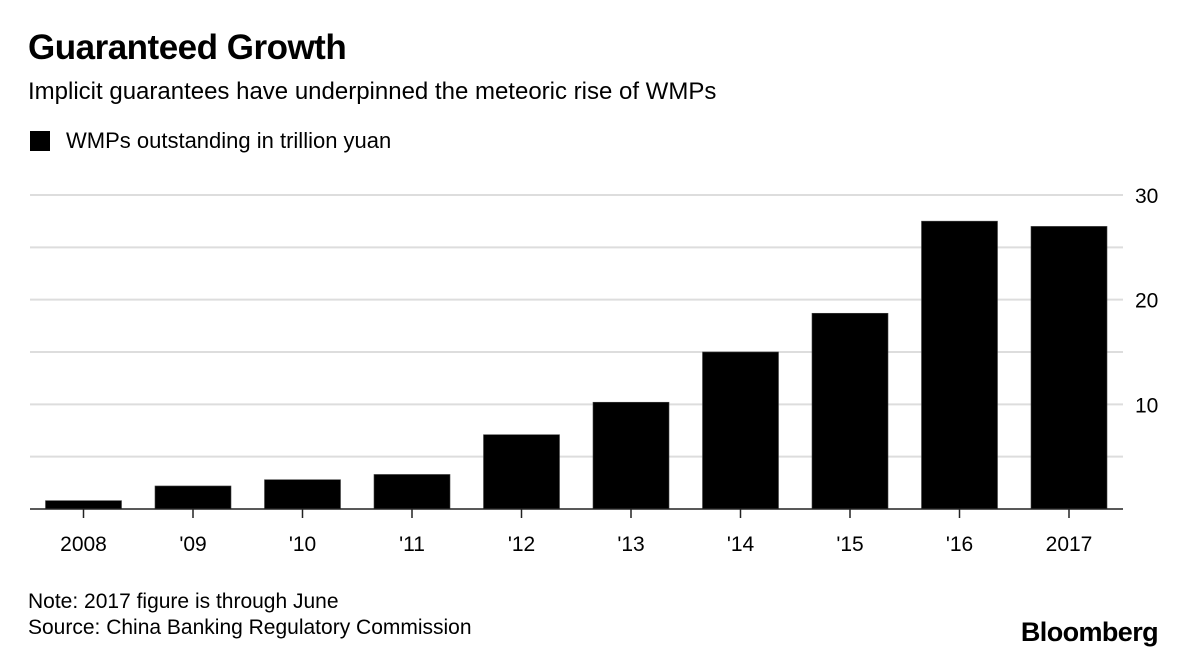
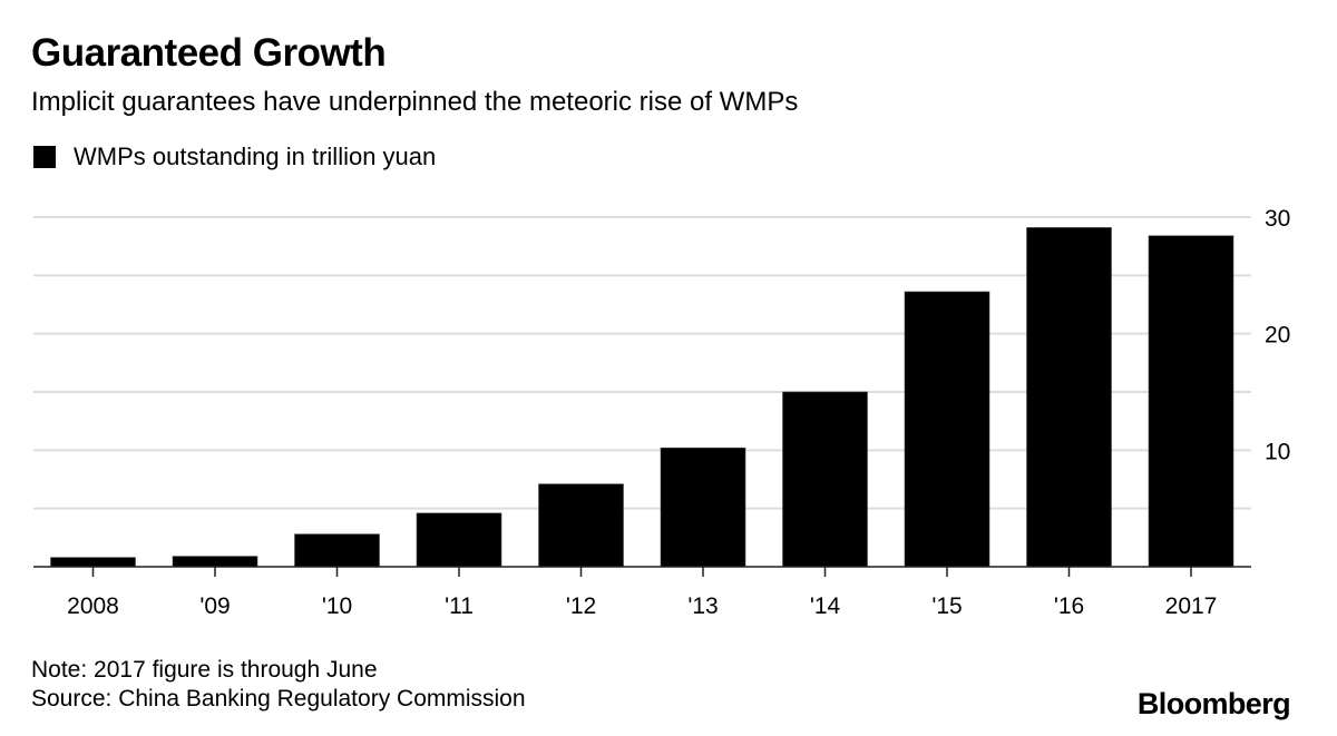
'09: 2.2 -> 0.9
'11: 3.3 -> 4.6
'15: 18.7 -> 23.6
'16: 27.5 -> 29.1
2017: 27.0 -> 28.4
